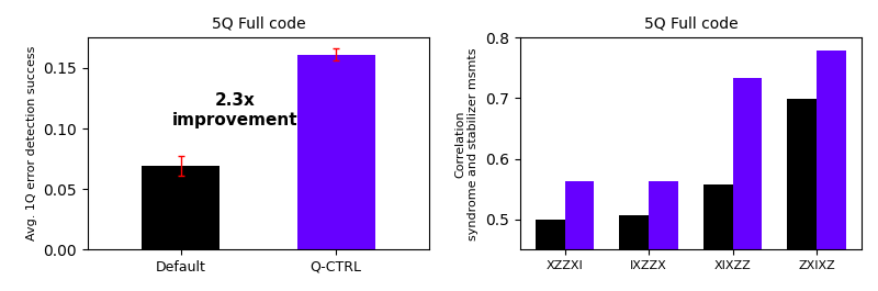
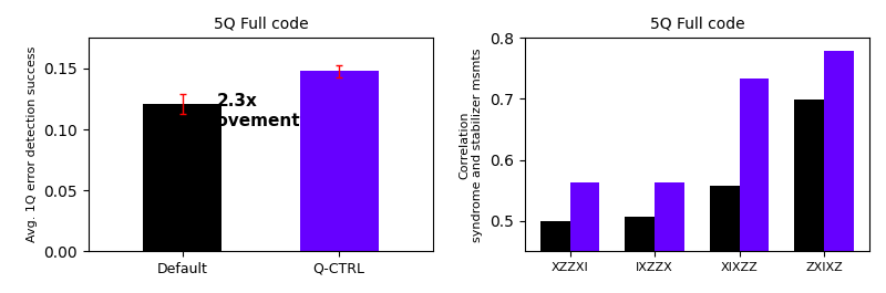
Default: 0.069 -> 0.121
Q-CTRL: 0.161 -> 0.148
